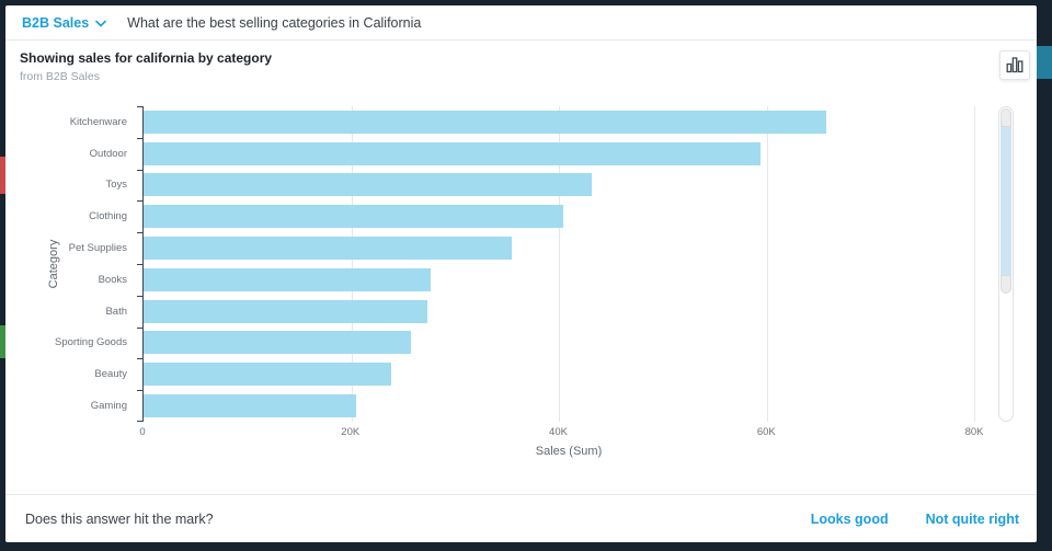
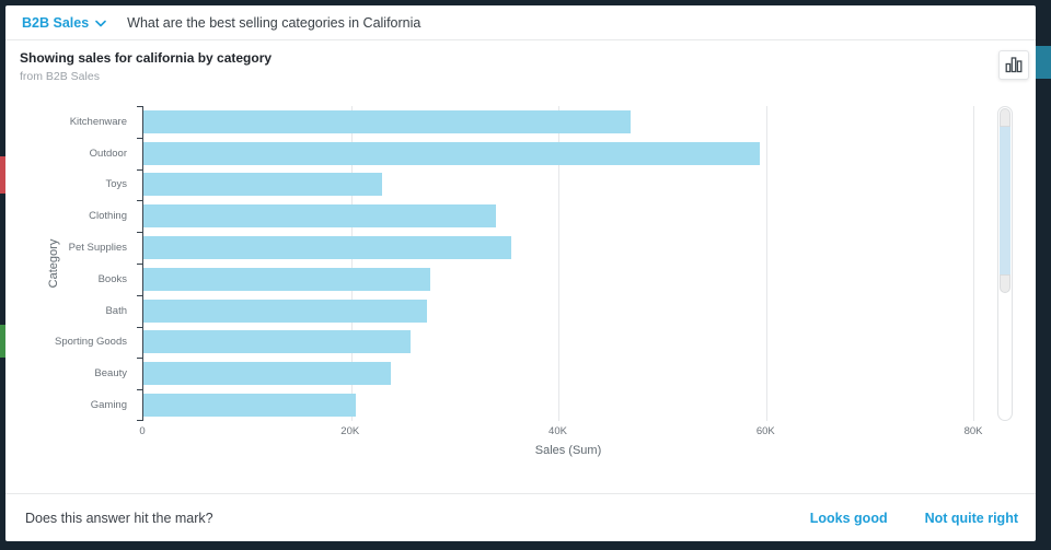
Kitchenware: 66K -> 47K
Toys: 43K -> 23K
Clothing: 40K -> 34K
